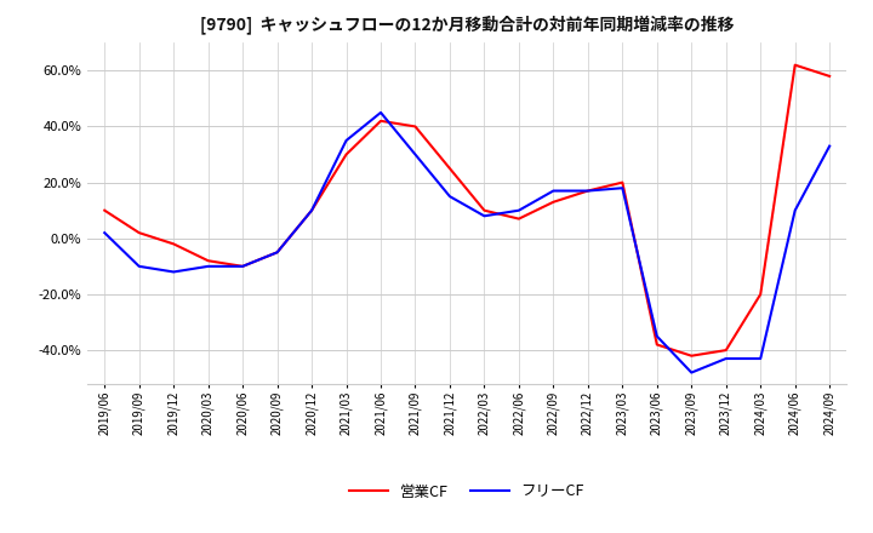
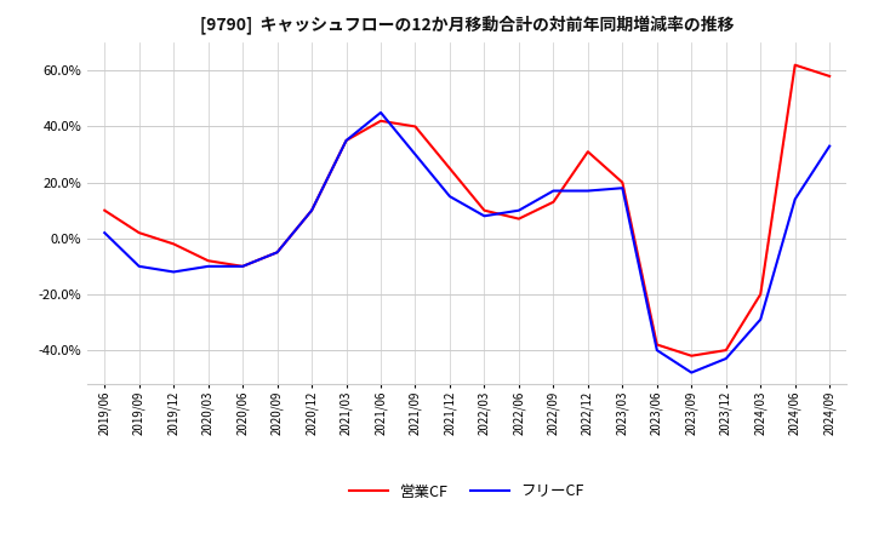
営業CF/2021/03: 30% -> 35%
営業CF/2022/12: 17% -> 31%
フリーCF/2023/06: -35% -> -40%
フリーCF/2024/03: -43% -> -29%
フリーCF/2024/06: 10% -> 14%
